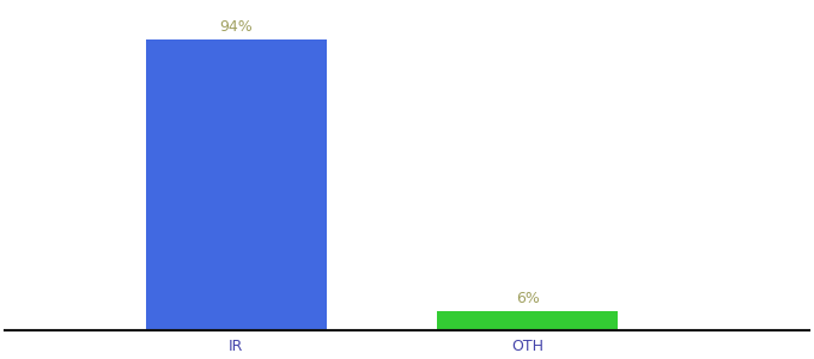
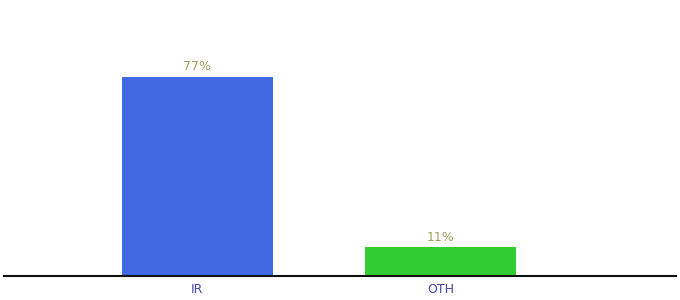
IR: 94% -> 77%
OTH: 6% -> 11%
